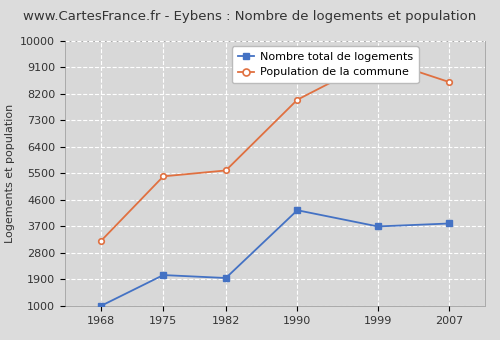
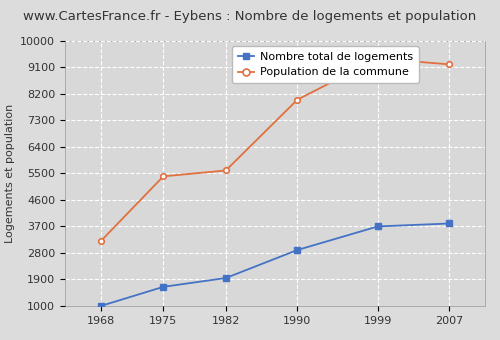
Nombre total de logements/1975: 2050 -> 1650
Nombre total de logements/1990: 4250 -> 2900
Population de la commune/2007: 8600 -> 9200
